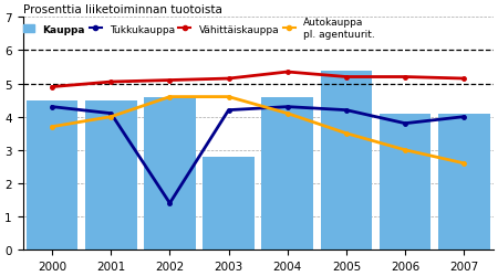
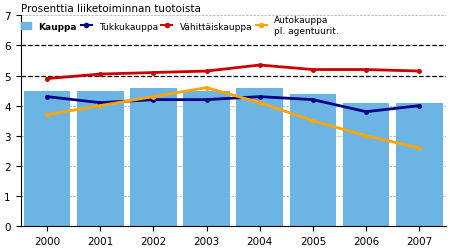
Tukkukauppa/2002: 1.4 -> 4.2
Autokauppa pl. agentuurit./2002: 4.6 -> 4.3
Kauppa/2003: 2.8 -> 4.5
Kauppa/2005: 5.4 -> 4.4
